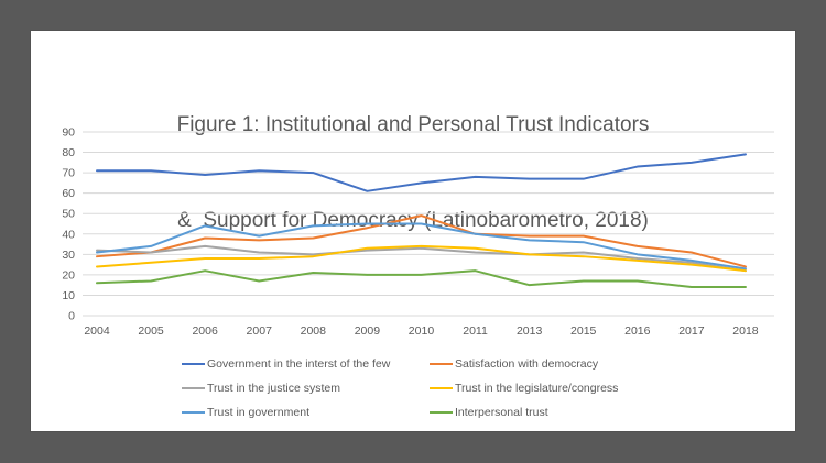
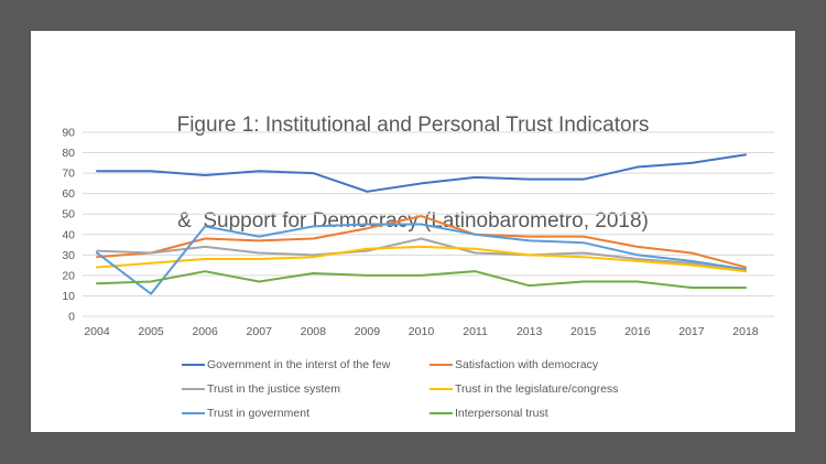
Trust in government/2005: 34 -> 11
Trust in the justice system/2010: 33 -> 38
